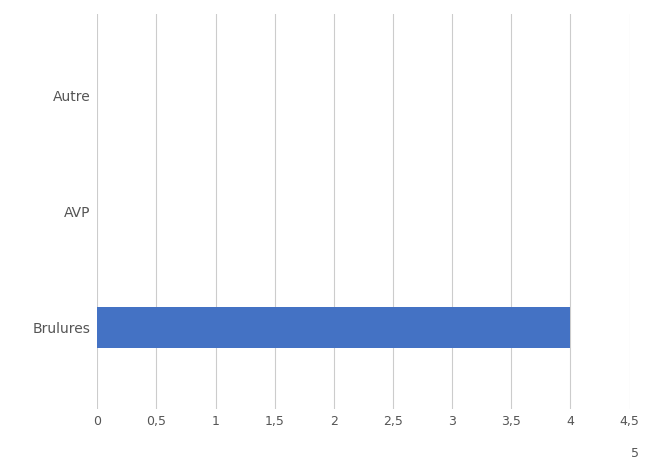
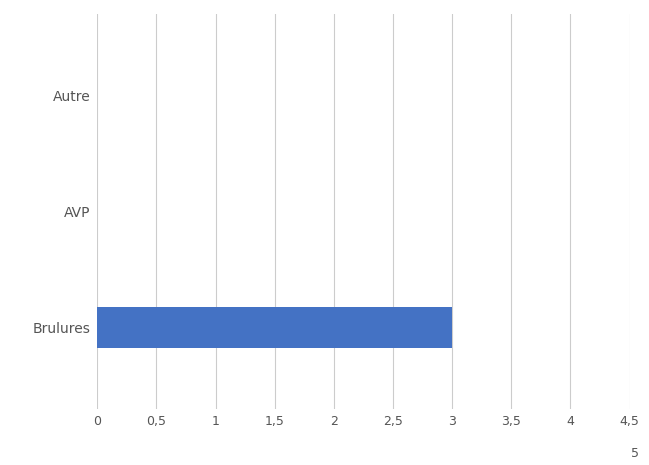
Brulures: 4 -> 3
